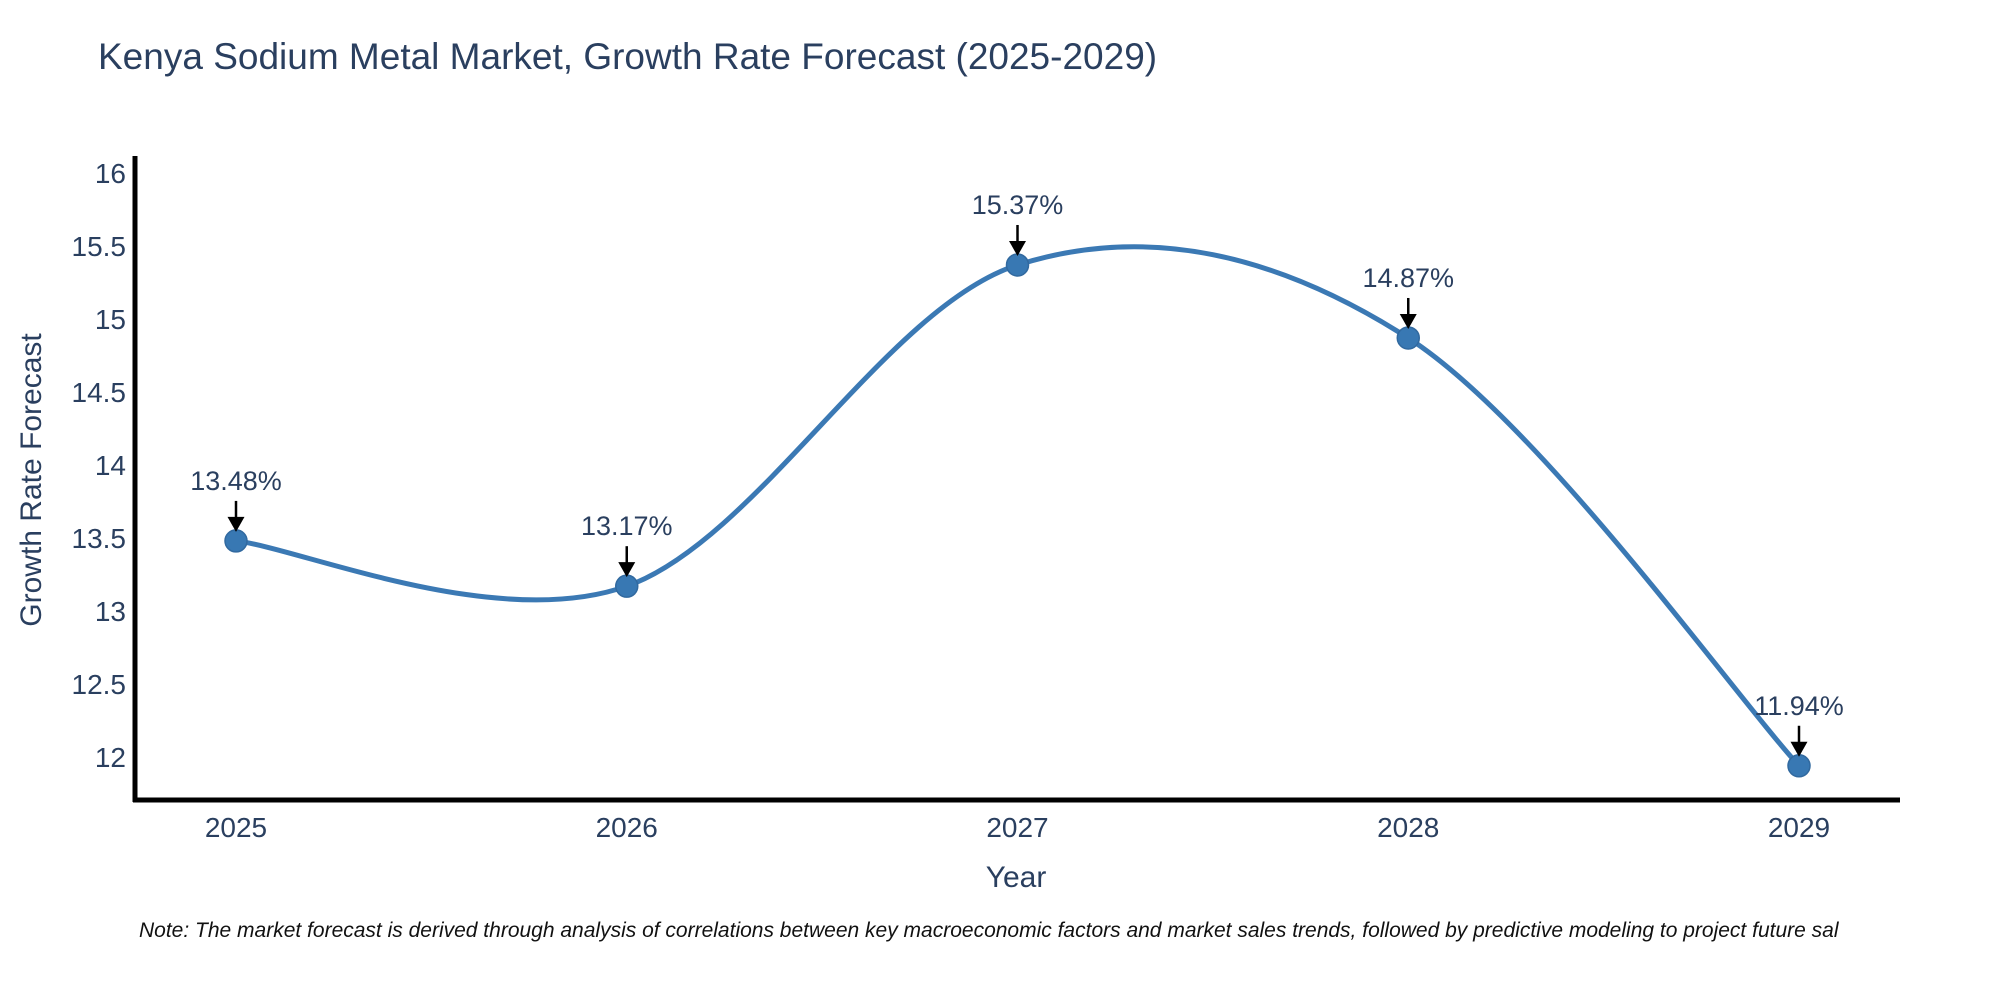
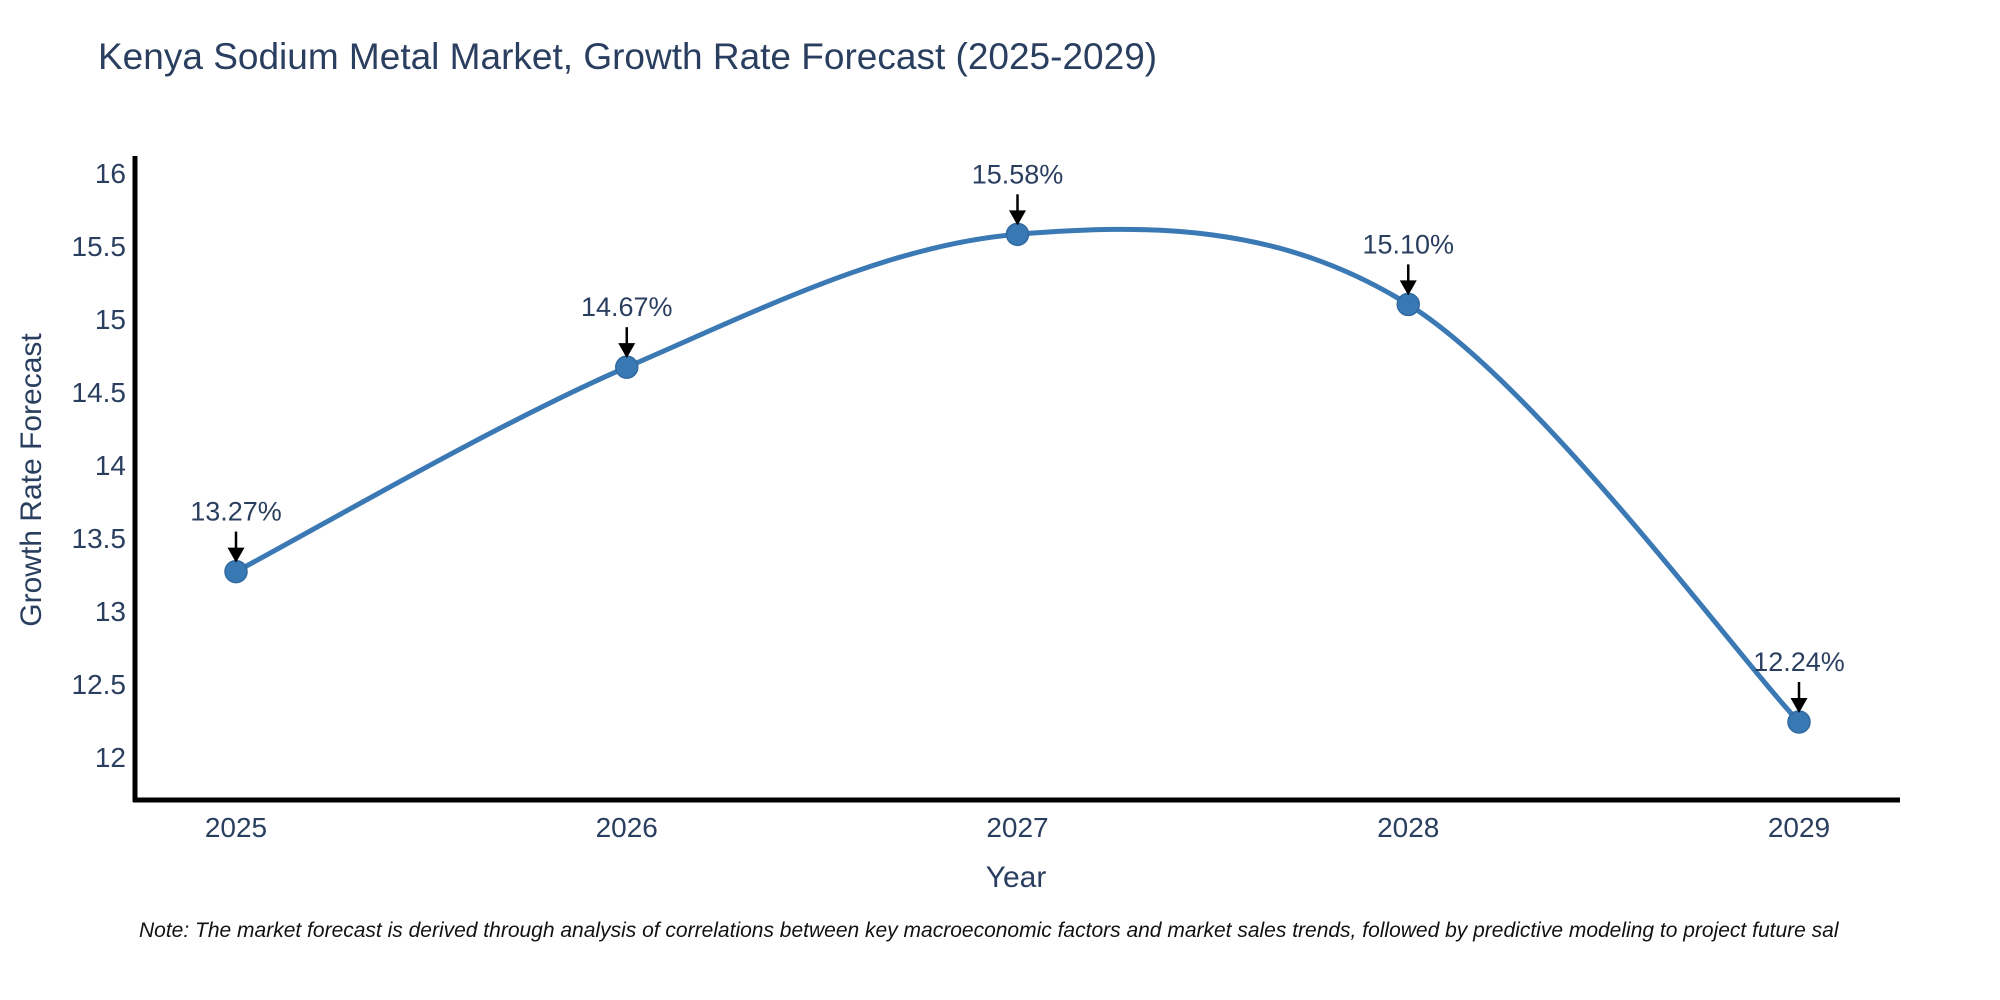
2025: 13.48% -> 13.27%
2026: 13.17% -> 14.67%
2027: 15.37% -> 15.58%
2028: 14.87% -> 15.10%
2029: 11.94% -> 12.24%
